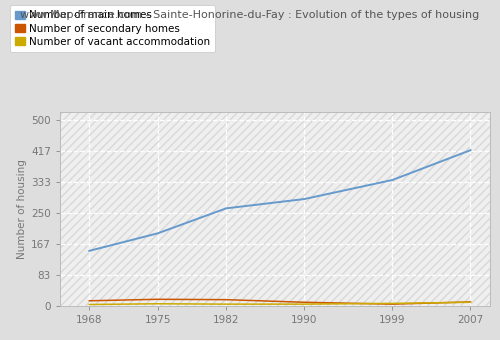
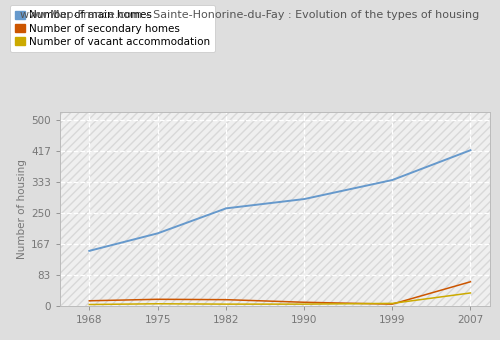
Number of secondary homes/2007: 11 -> 65
Number of vacant accommodation/2007: 10 -> 35
